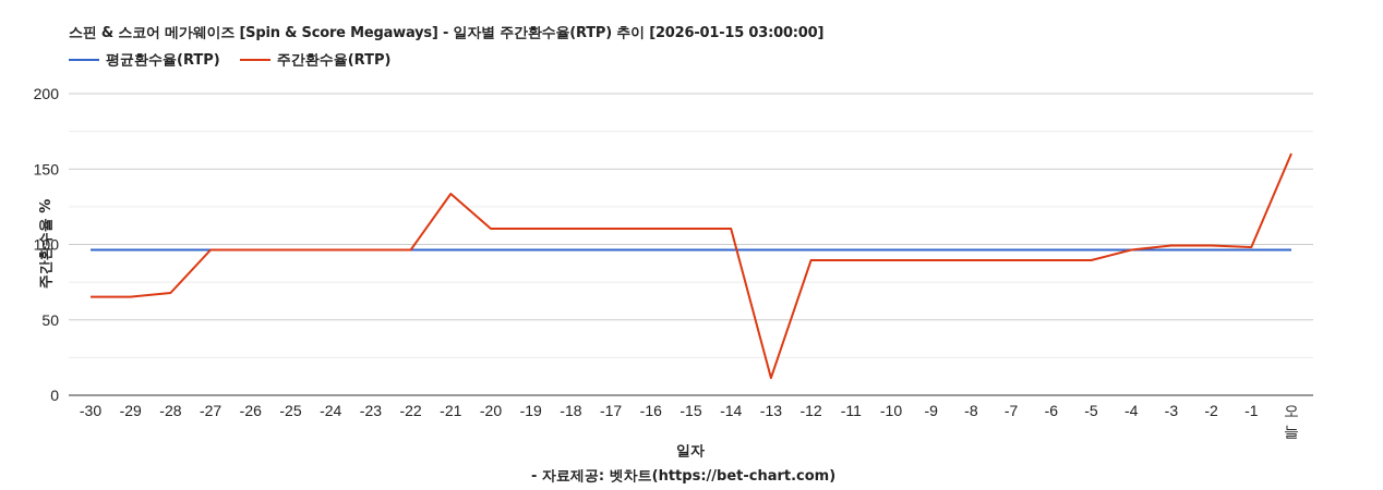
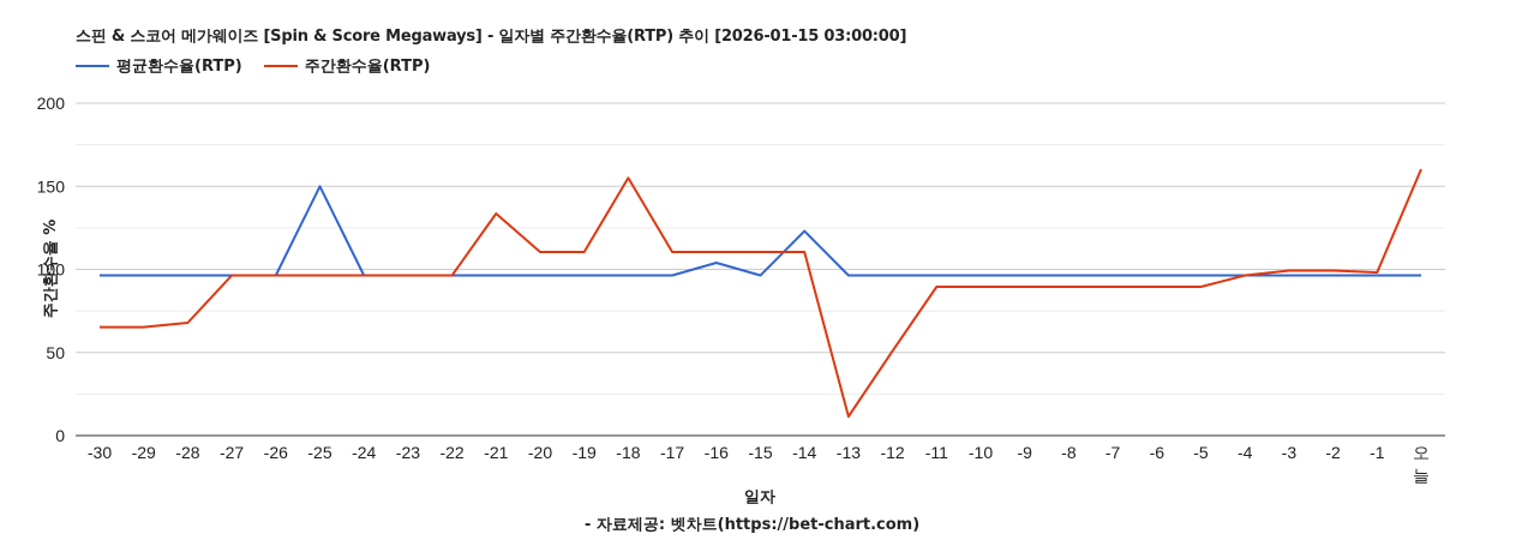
평균환수율(RTP)/-25: 96 -> 150
주간환수율(RTP)/-18: 110 -> 155
평균환수율(RTP)/-16: 96 -> 104
평균환수율(RTP)/-14: 96 -> 123
주간환수율(RTP)/-12: 90 -> 51
